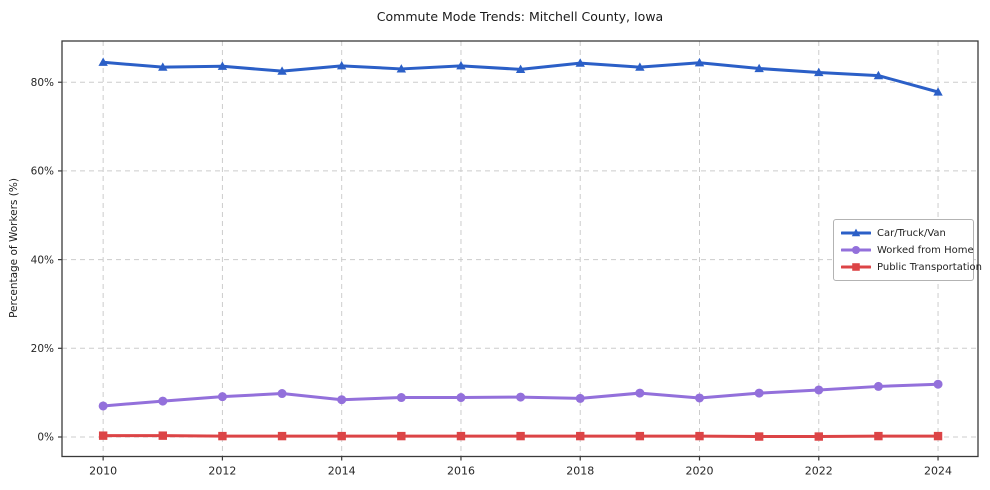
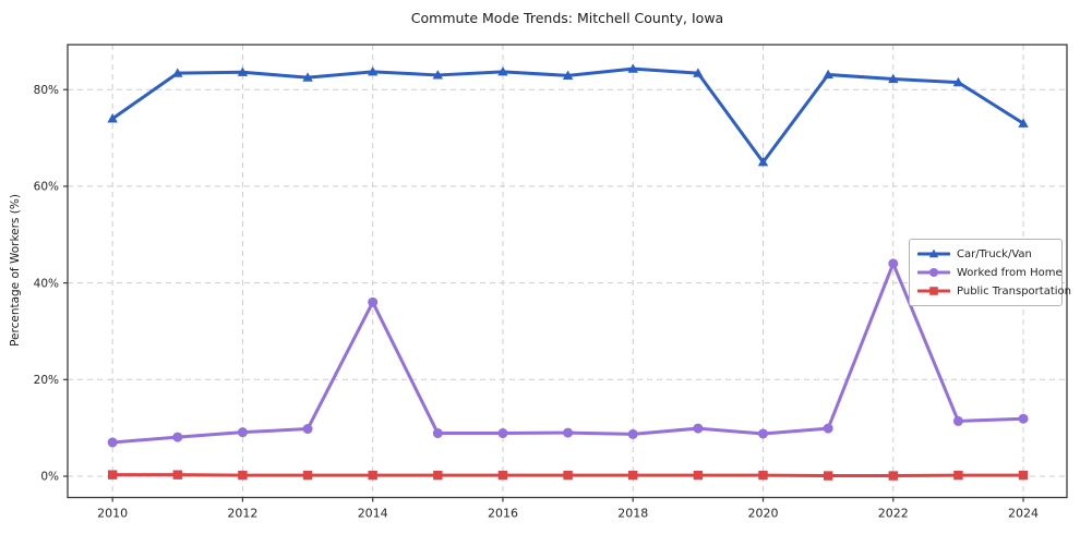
Car/Truck/Van/2010: 84% -> 74%
Worked from Home/2014: 8% -> 36%
Car/Truck/Van/2020: 84% -> 65%
Worked from Home/2022: 11% -> 44%
Car/Truck/Van/2024: 78% -> 73%
